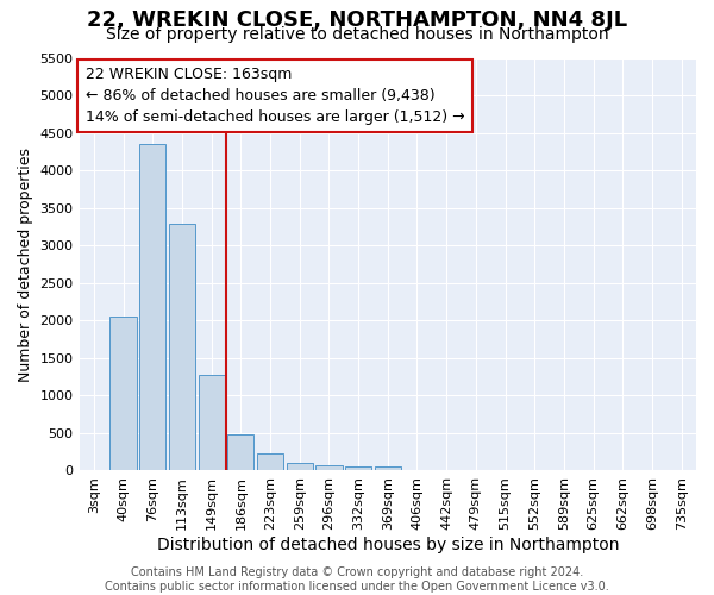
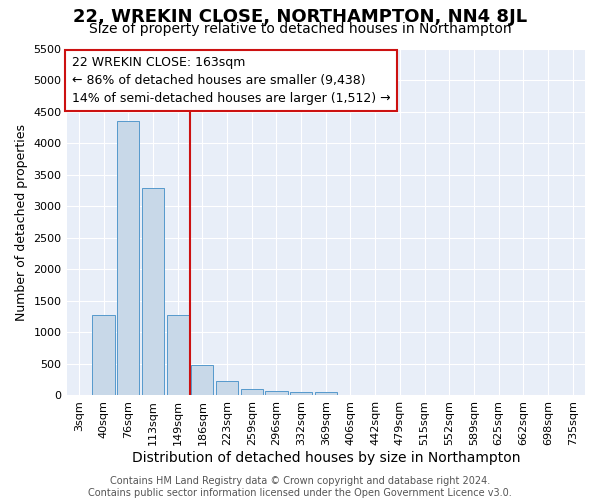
40sqm: 2060 -> 1270
